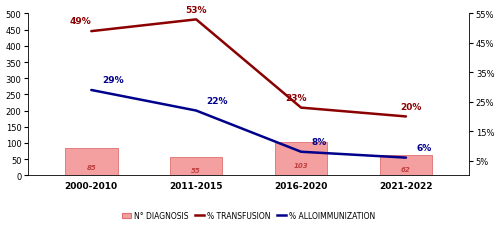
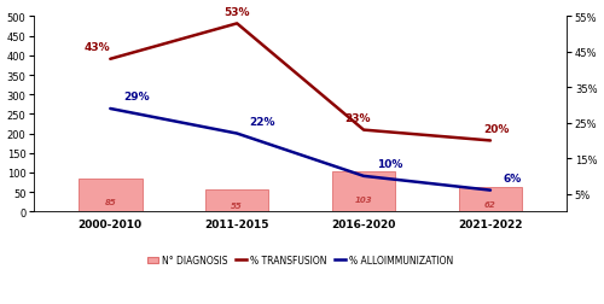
% TRANSFUSION/2000-2010: 49% -> 43%
% ALLOIMMUNIZATION/2016-2020: 8% -> 10%
